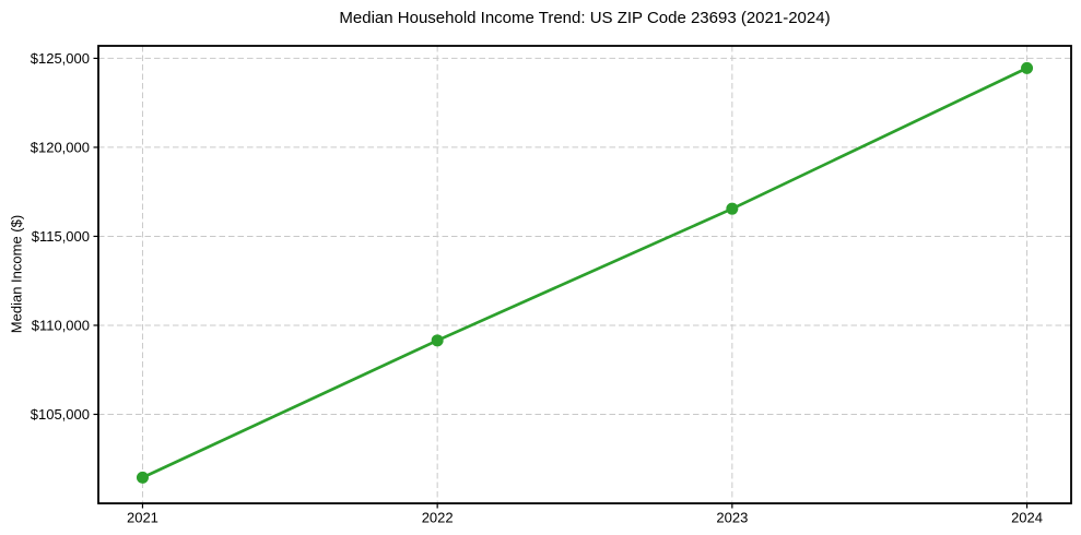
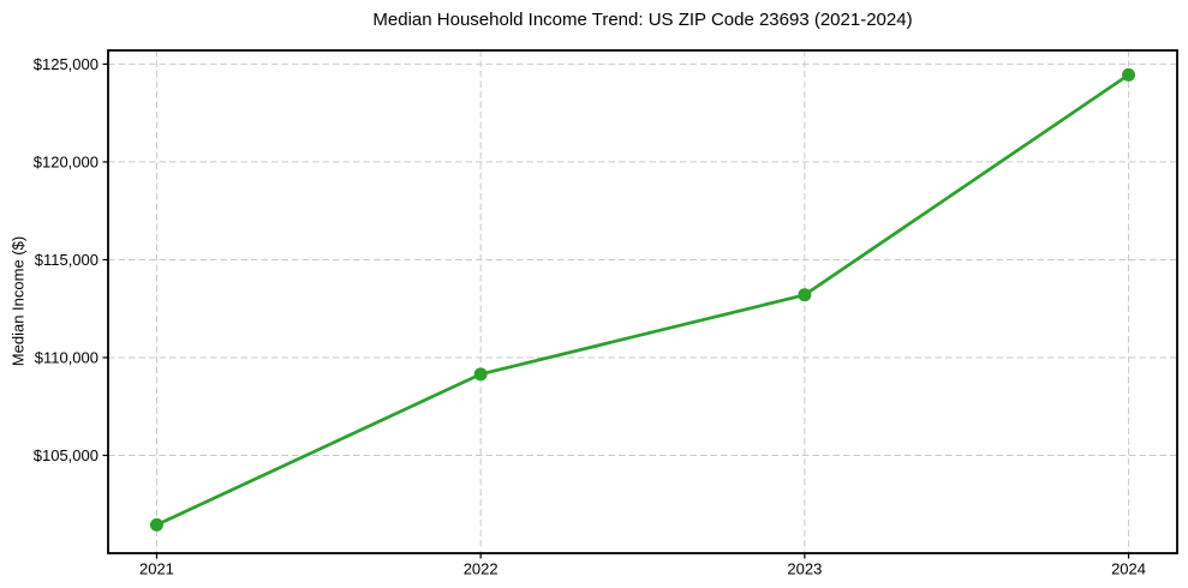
2023: $116600 -> $113200
